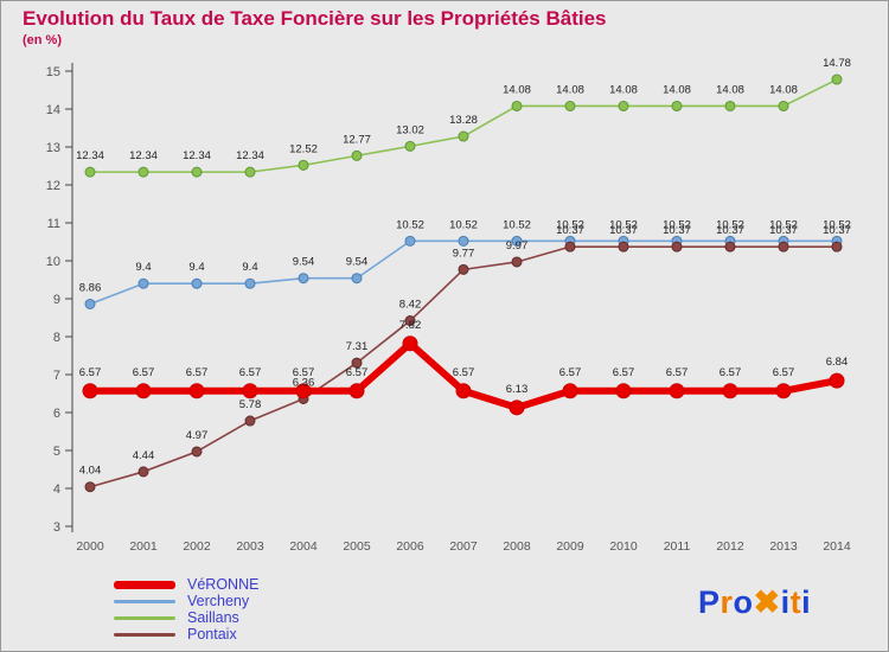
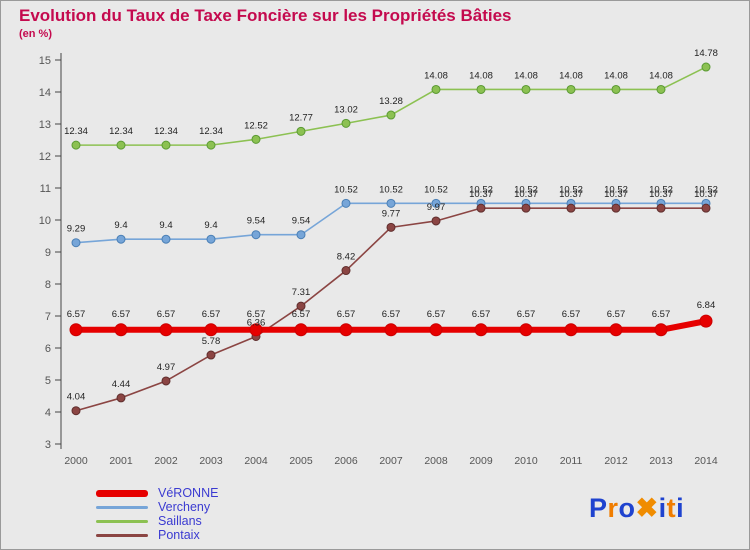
Vercheny/2000: 8.86 -> 9.29
VéRONNE/2006: 7.82 -> 6.57
VéRONNE/2008: 6.13 -> 6.57
